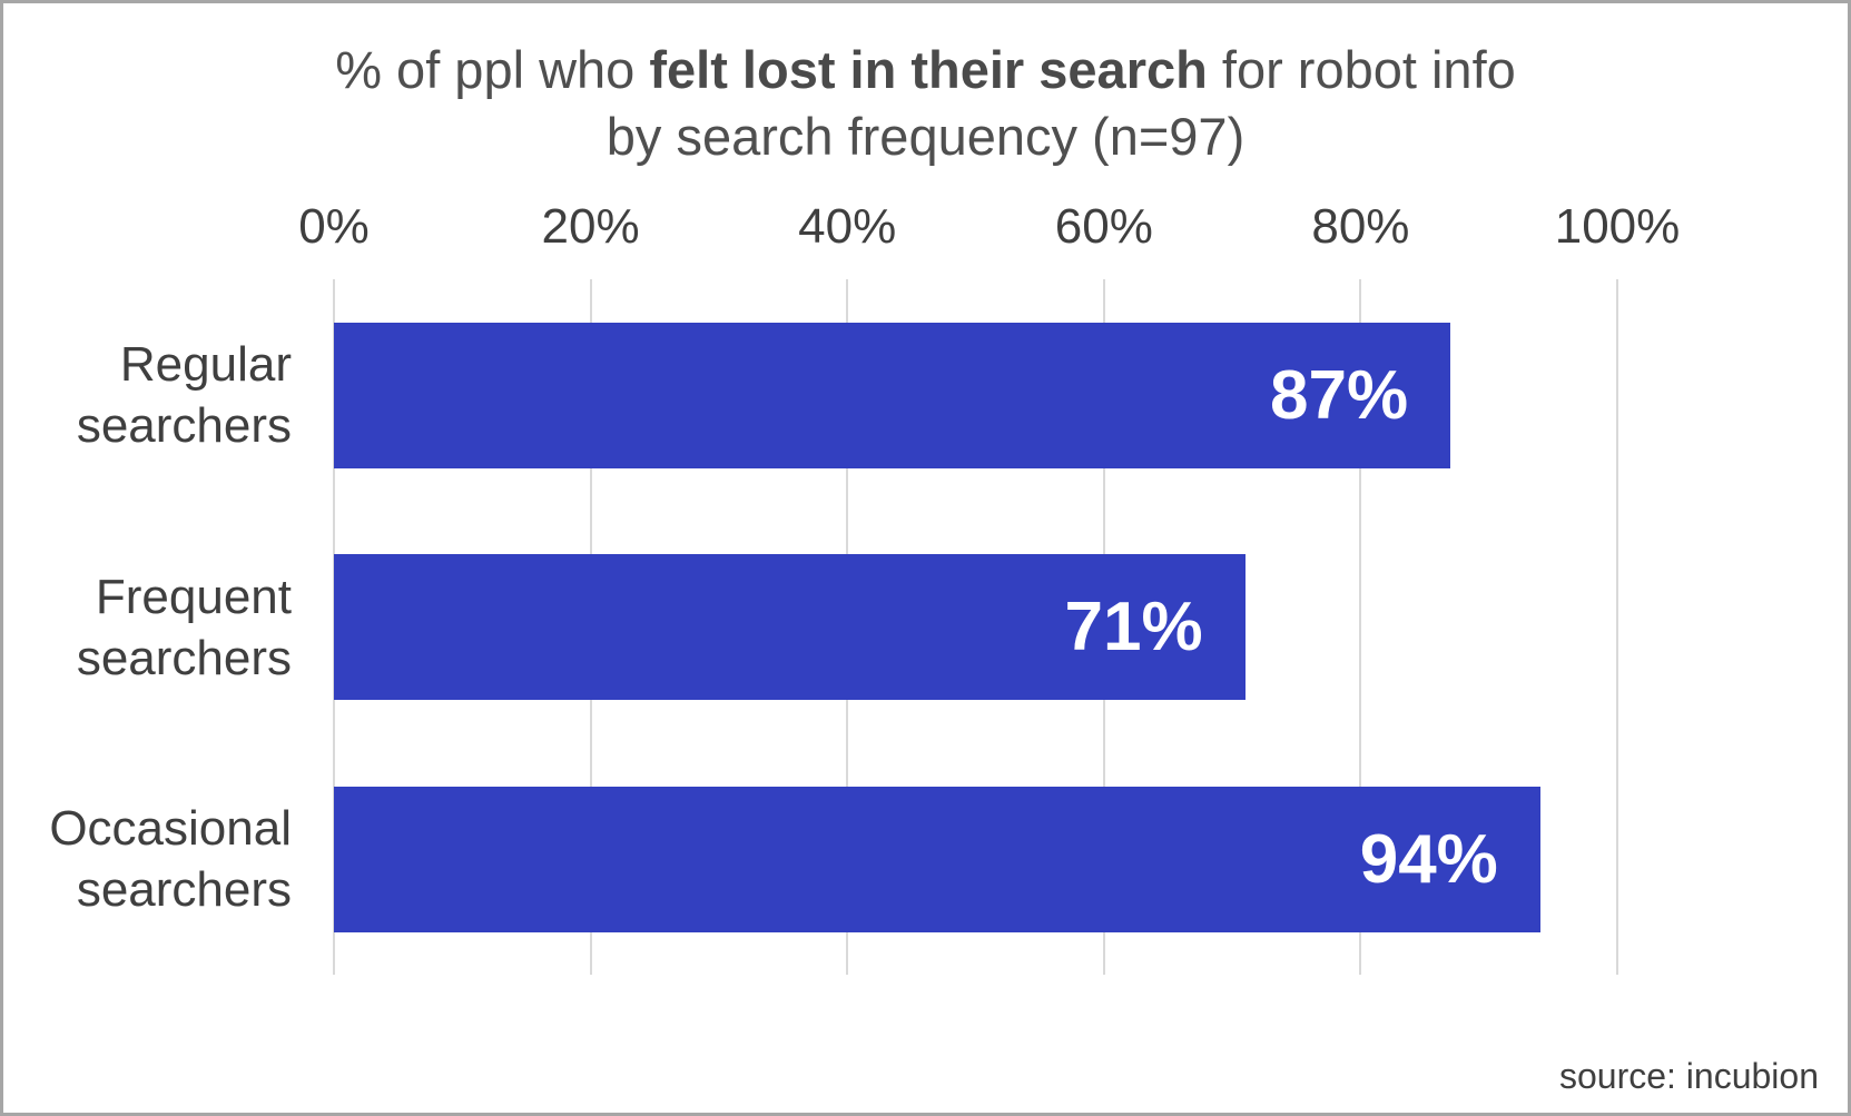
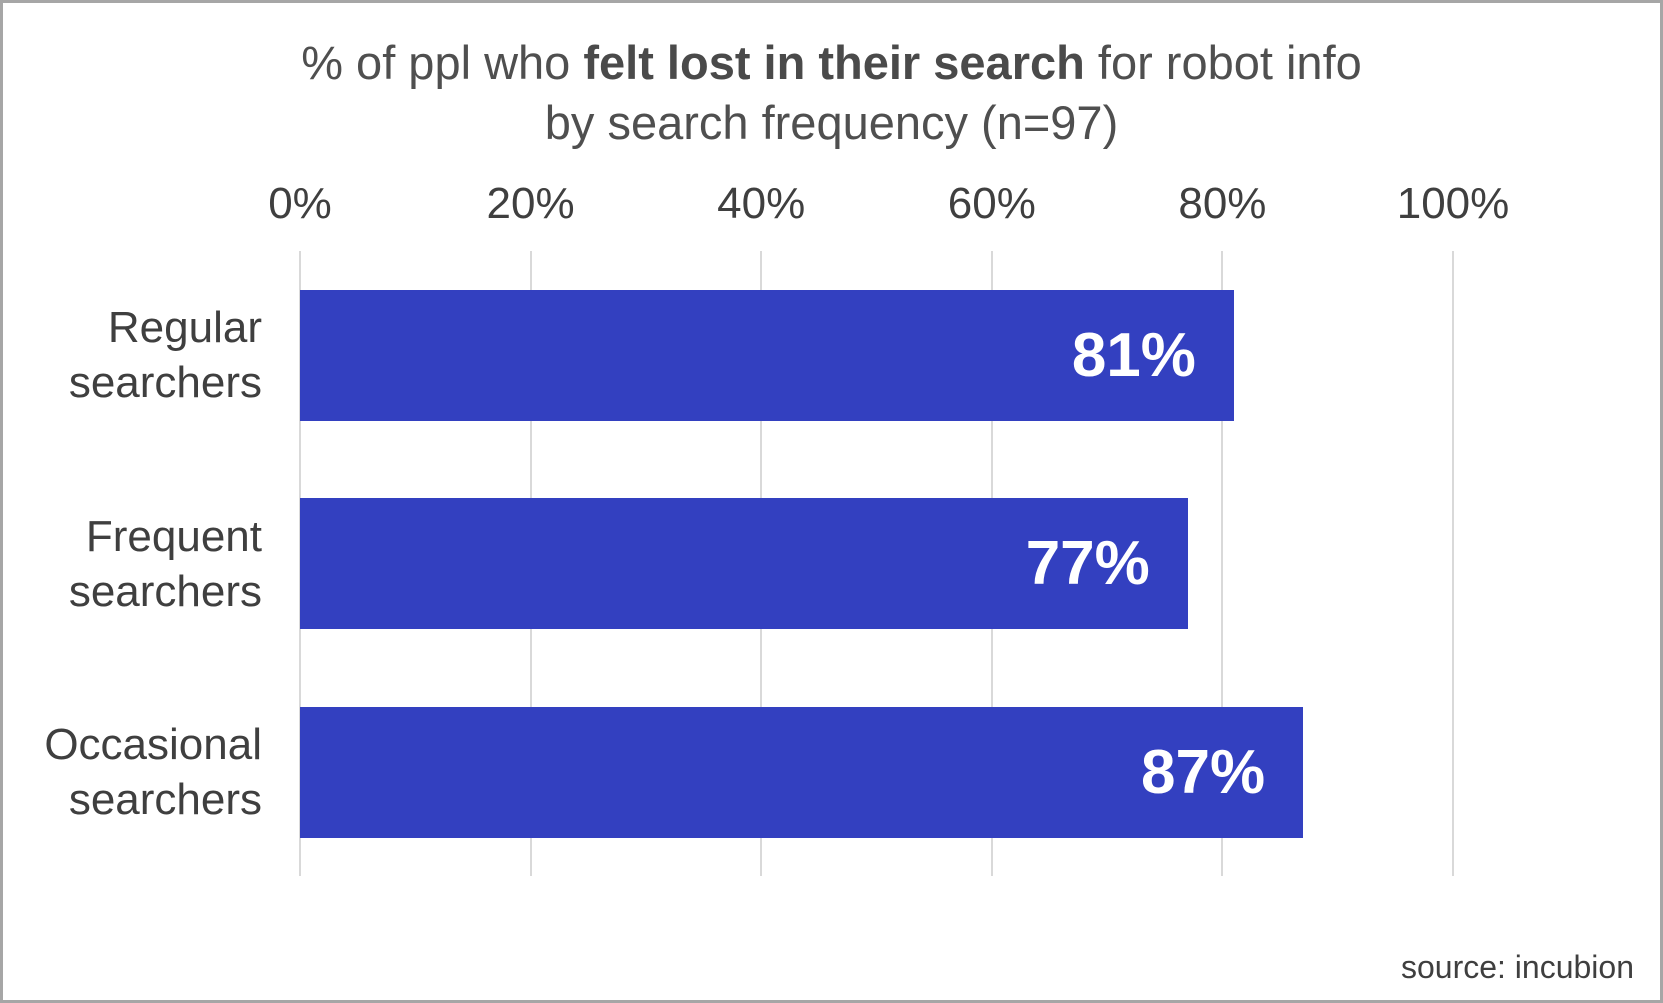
Regular searchers: 87% -> 81%
Frequent searchers: 71% -> 77%
Occasional searchers: 94% -> 87%
